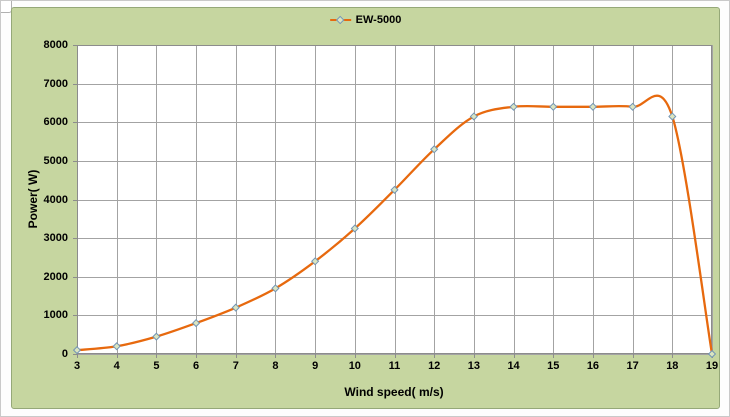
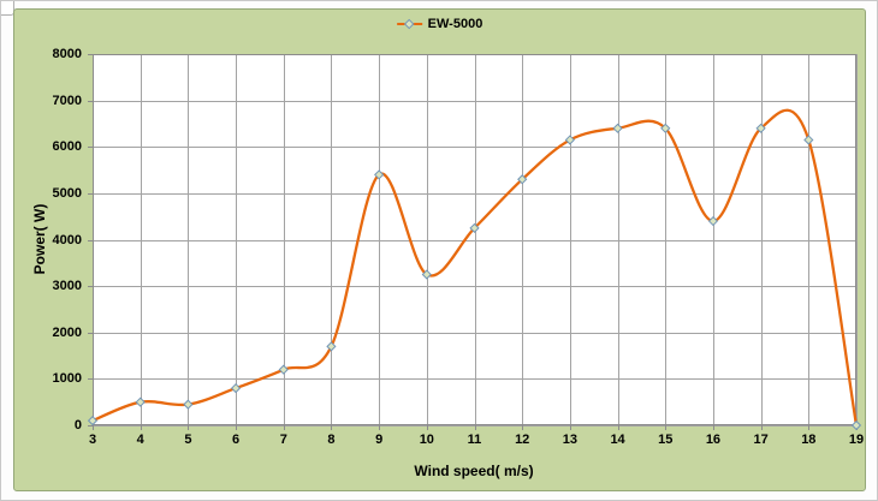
4: 200 -> 500
9: 2400 -> 5400
16: 6400 -> 4400
